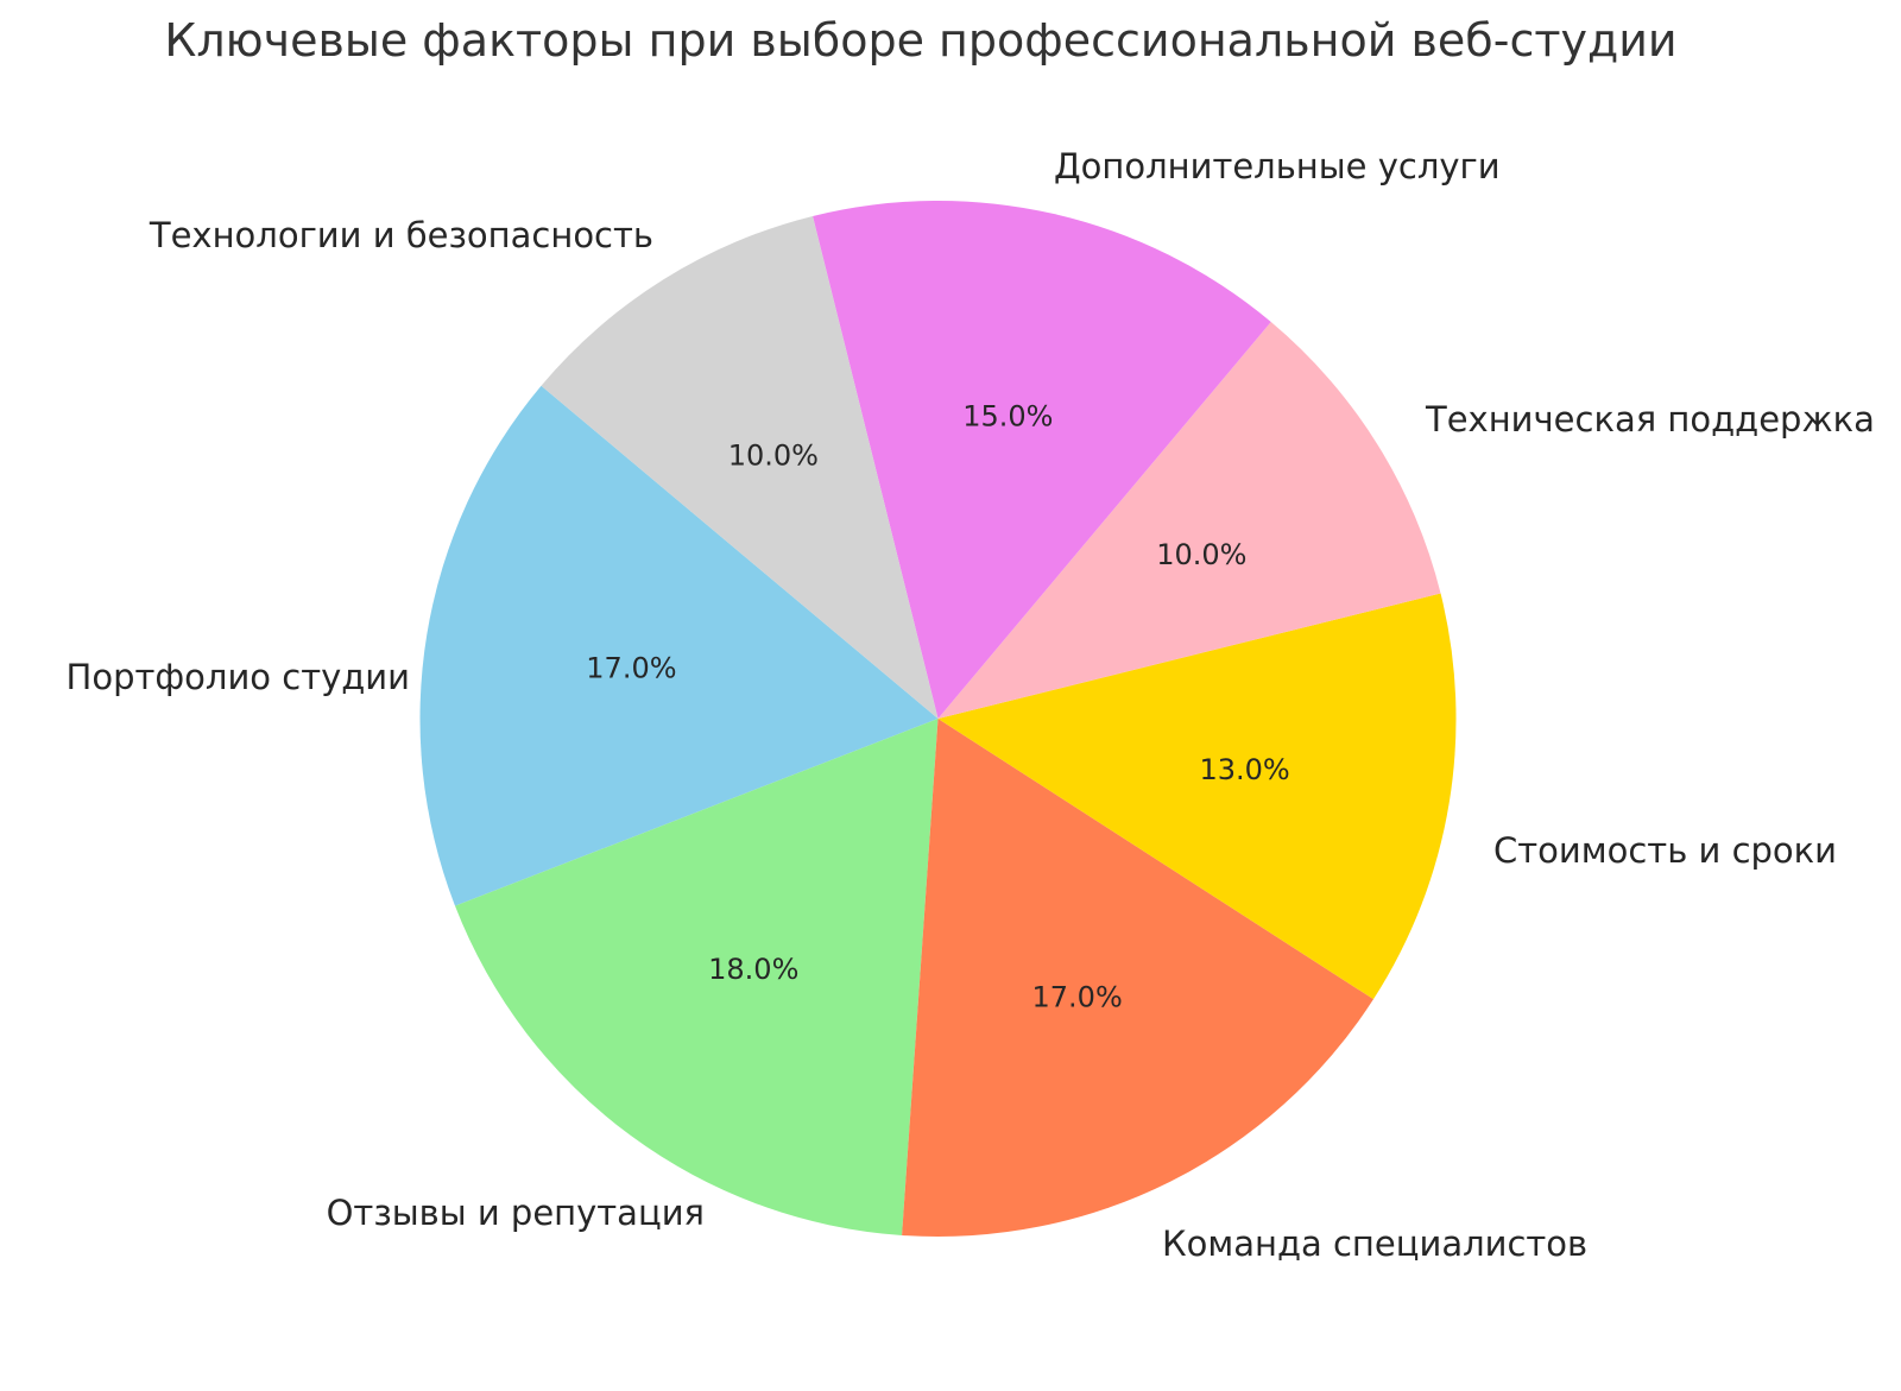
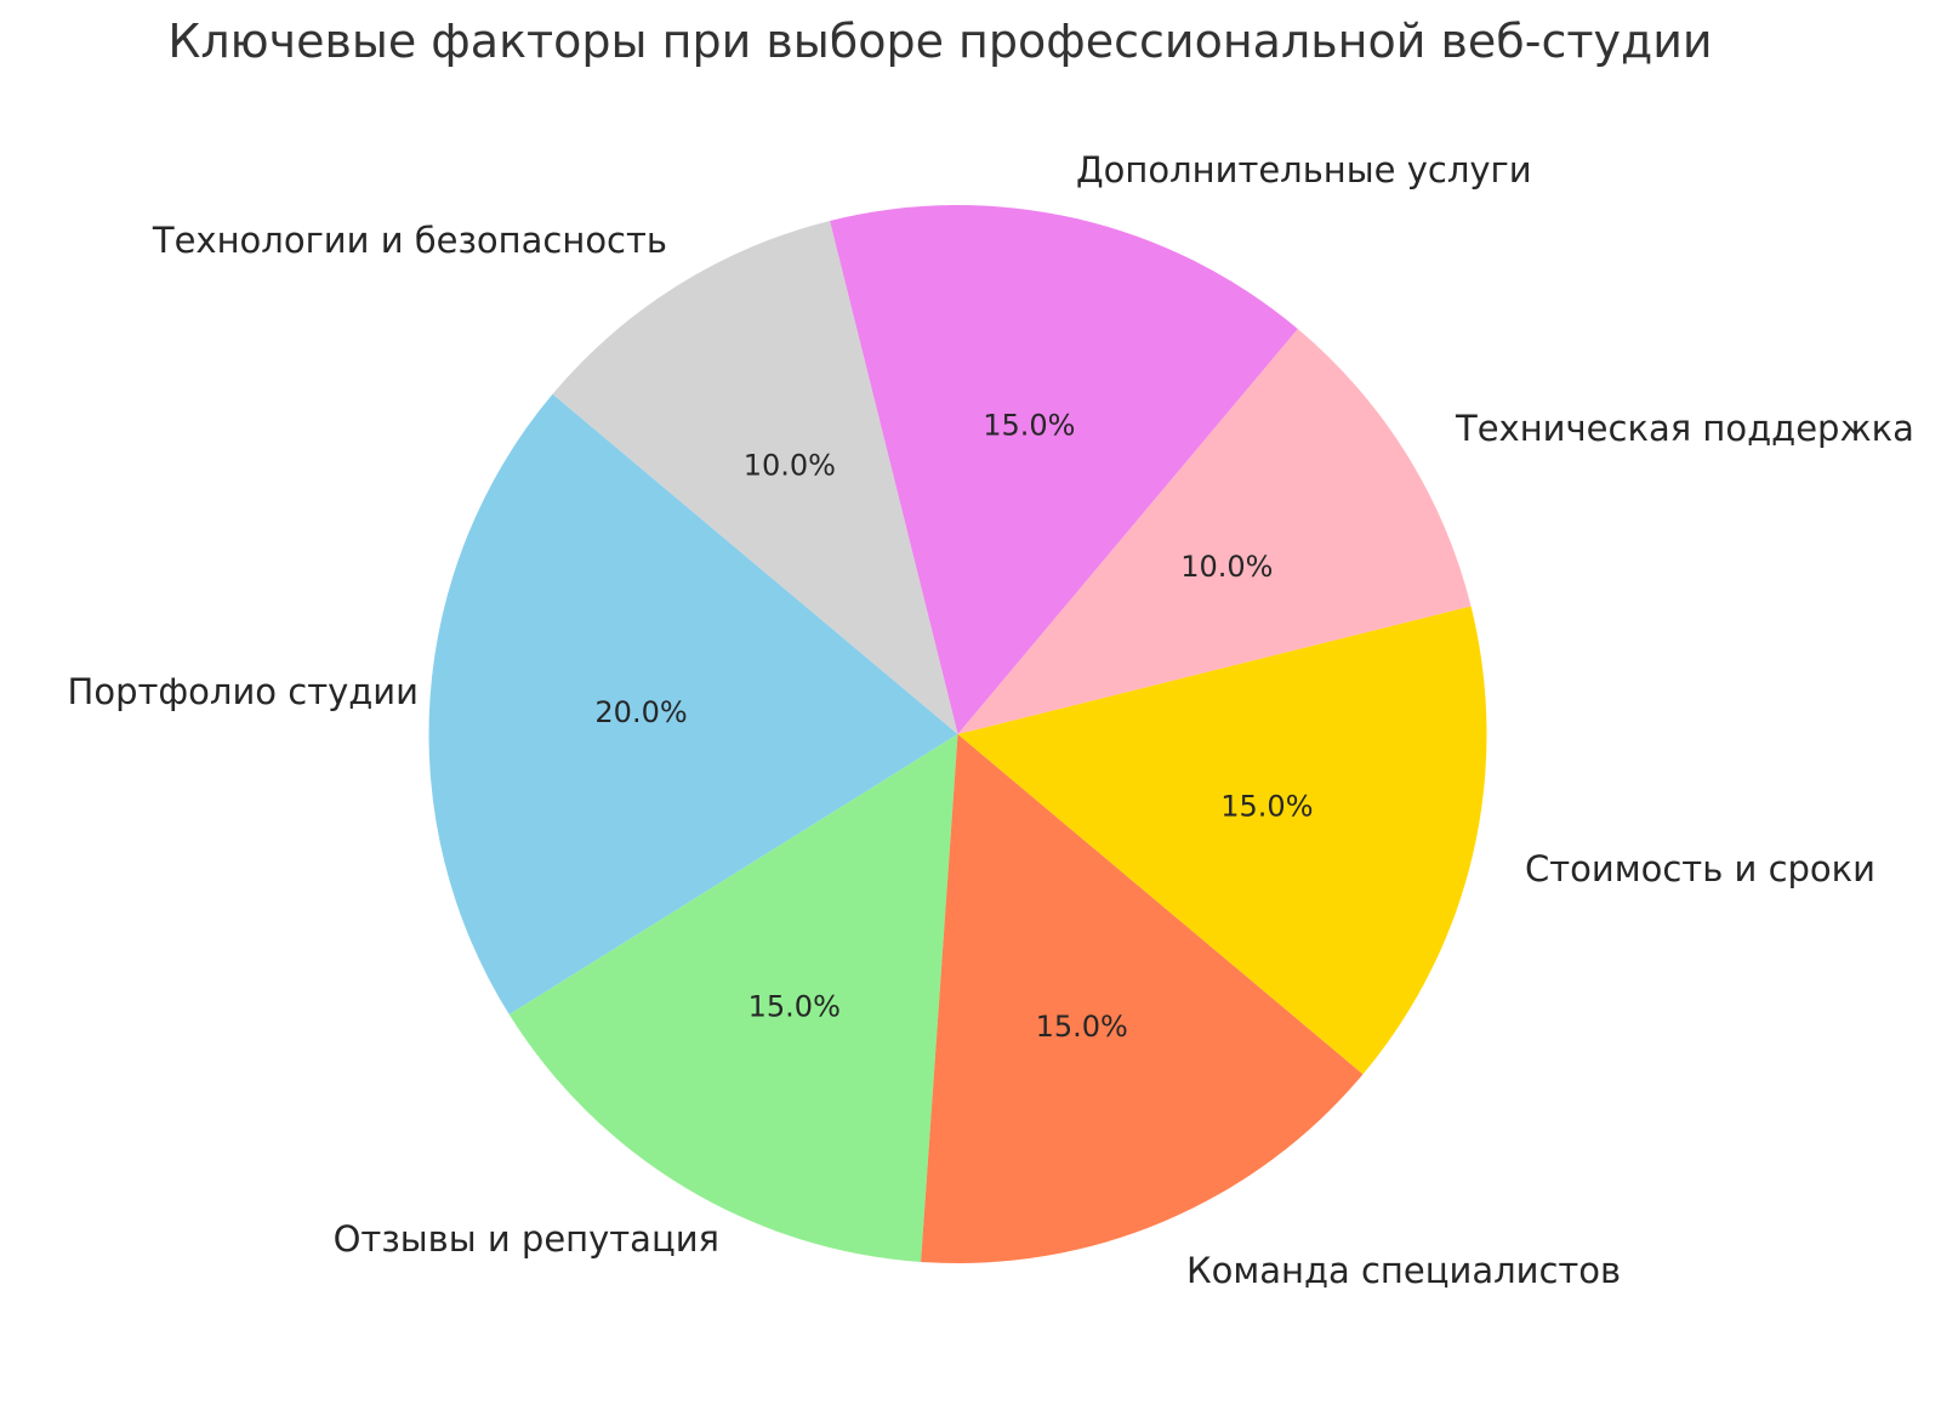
Портфолио студии: 17.0% -> 20.0%
Отзывы и репутация: 18.0% -> 15.0%
Команда специалистов: 17.0% -> 15.0%
Стоимость и сроки: 13.0% -> 15.0%
